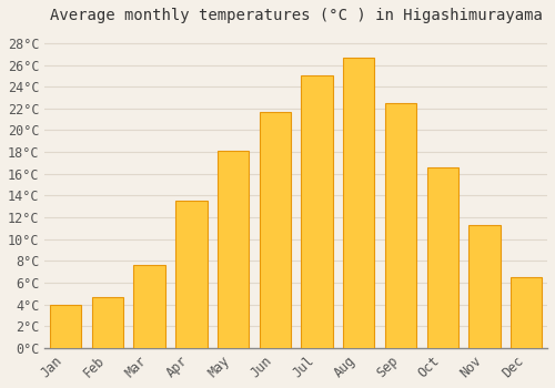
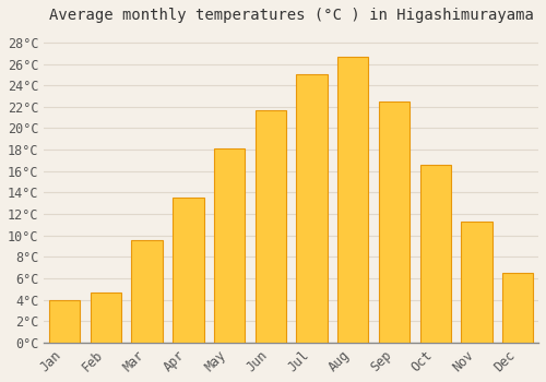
Mar: 7.6°C -> 9.6°C
